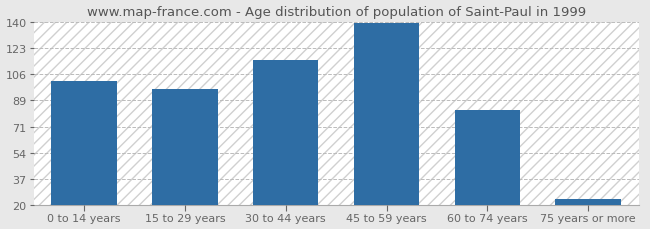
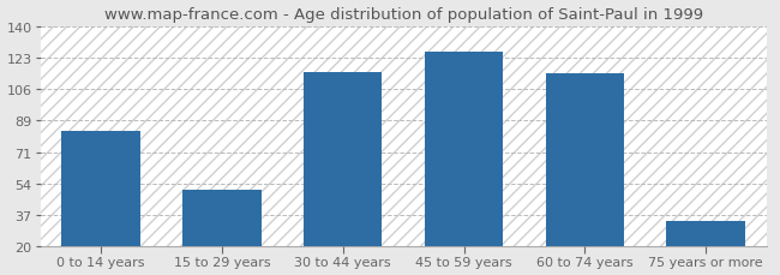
0 to 14 years: 101 -> 83
15 to 29 years: 96 -> 51
45 to 59 years: 139 -> 126
60 to 74 years: 82 -> 114
75 years or more: 24 -> 34
